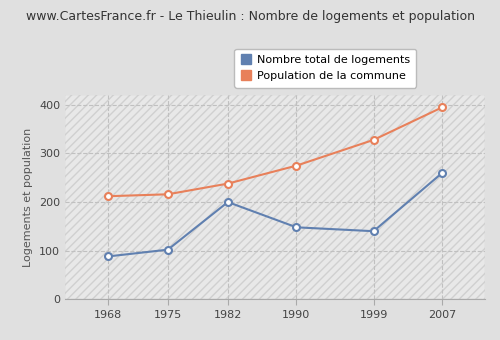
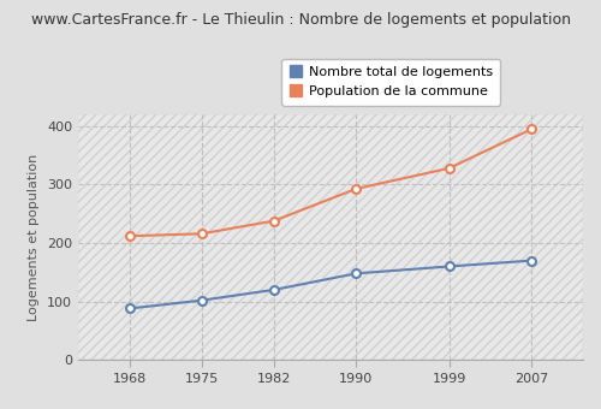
Nombre total de logements/1982: 200 -> 120
Population de la commune/1990: 275 -> 293
Nombre total de logements/1999: 140 -> 160
Nombre total de logements/2007: 260 -> 170
